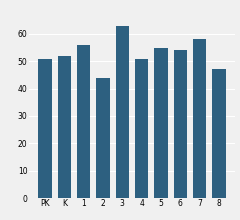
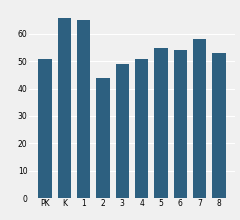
K: 52 -> 66
1: 56 -> 65
3: 63 -> 49
8: 47 -> 53
